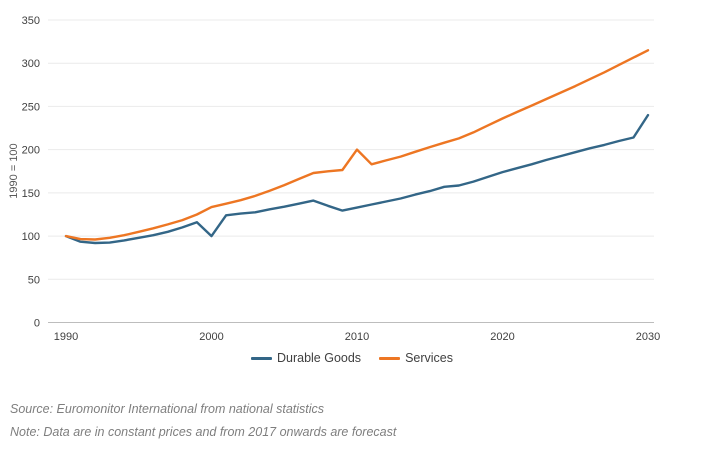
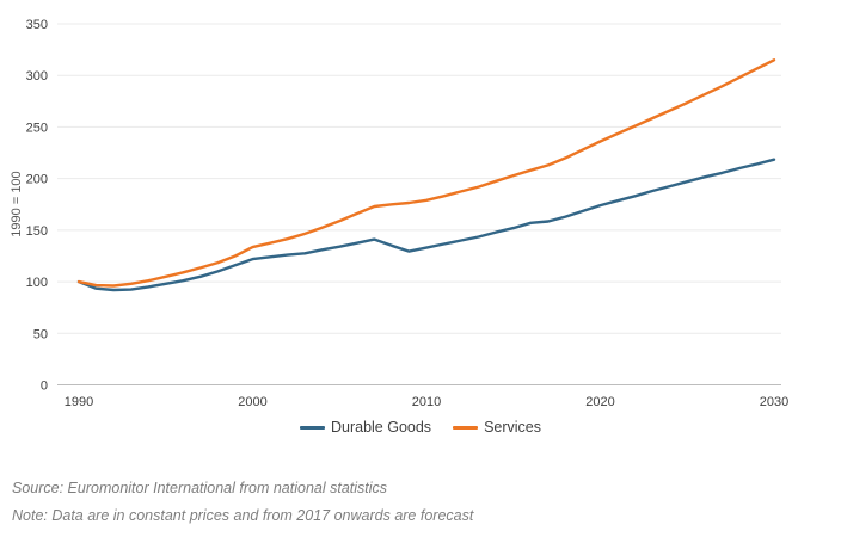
Durable Goods/2000: 100 -> 120
Services/2010: 200 -> 180
Durable Goods/2030: 240 -> 220
